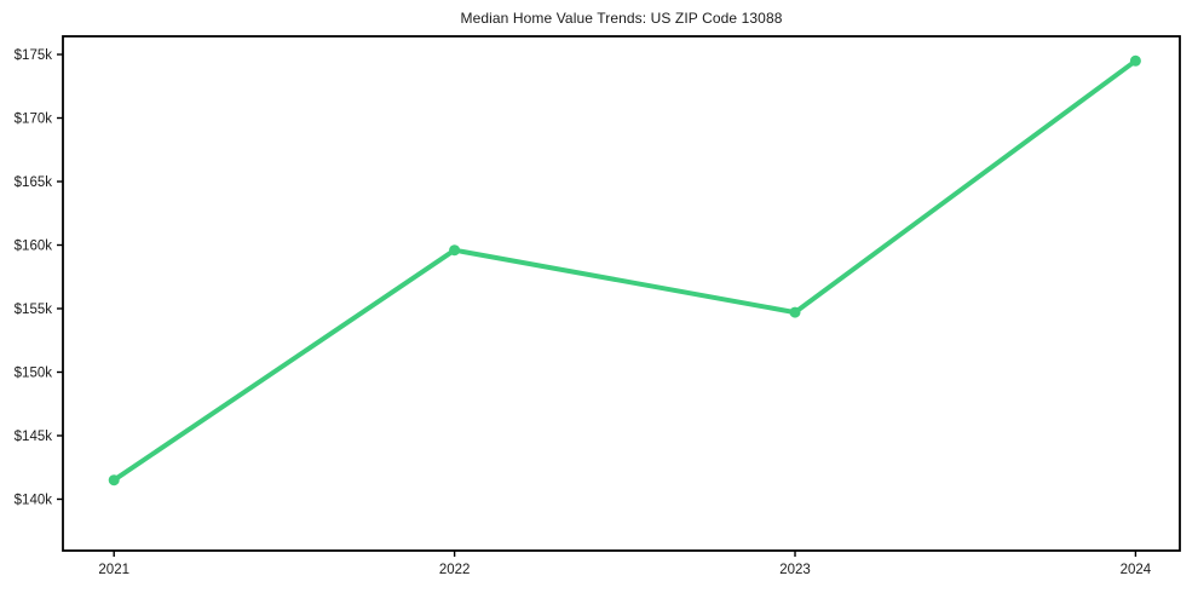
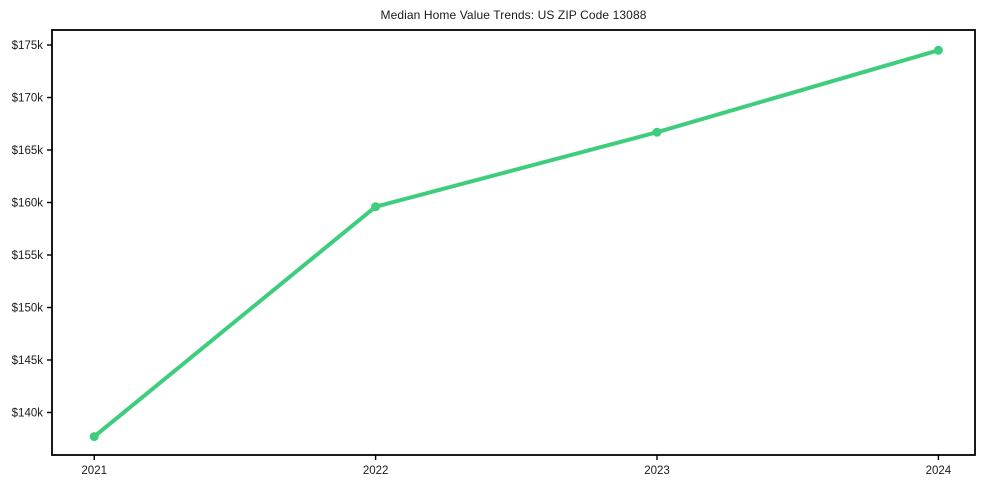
2021: $141.5k -> $137.7k
2023: $154.7k -> $166.7k
